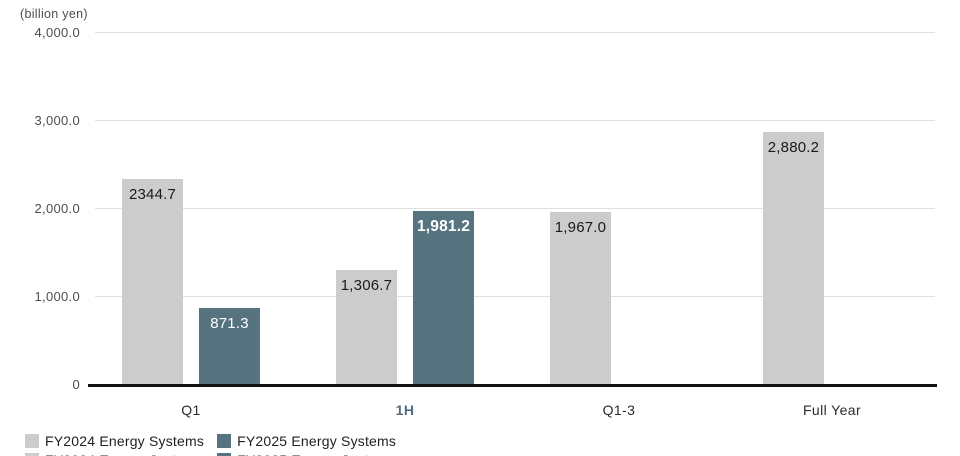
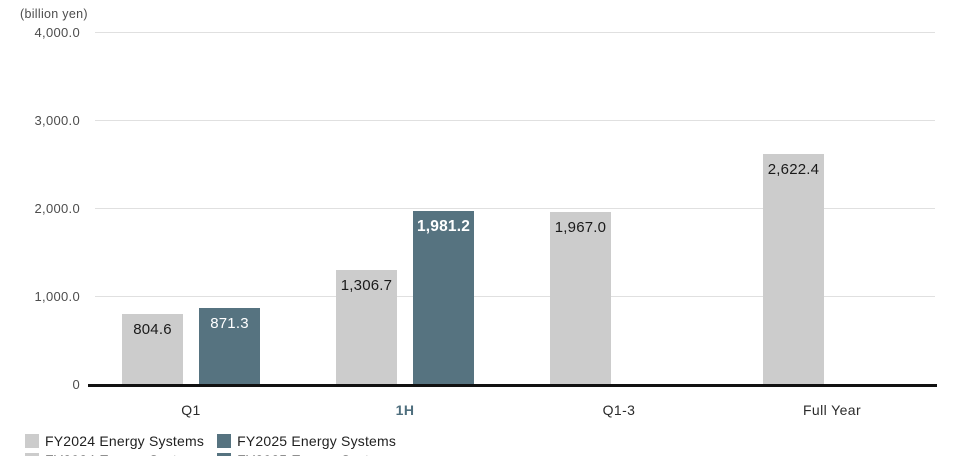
FY2024 Energy Systems/Q1: 2344.7 -> 804.6
FY2024 Energy Systems/Full Year: 2,880.2 -> 2,622.4
